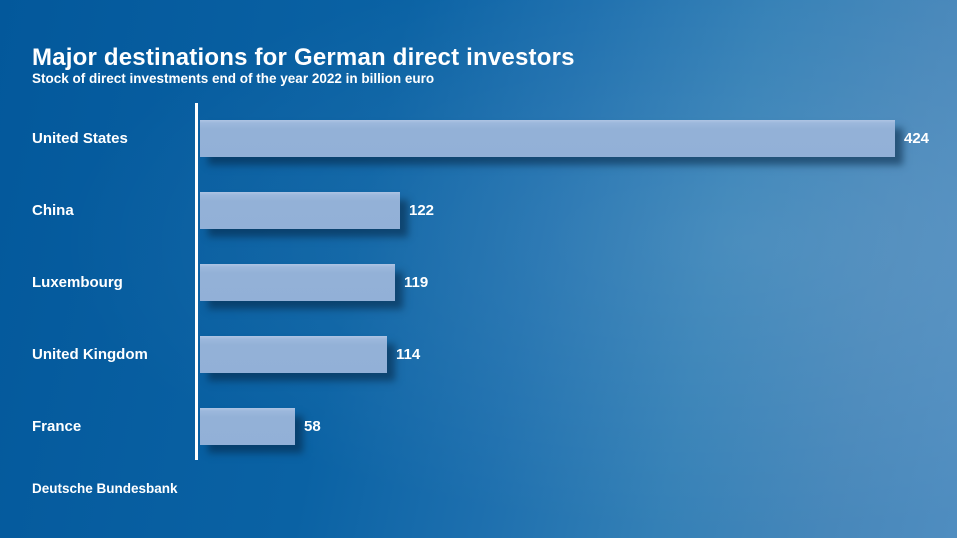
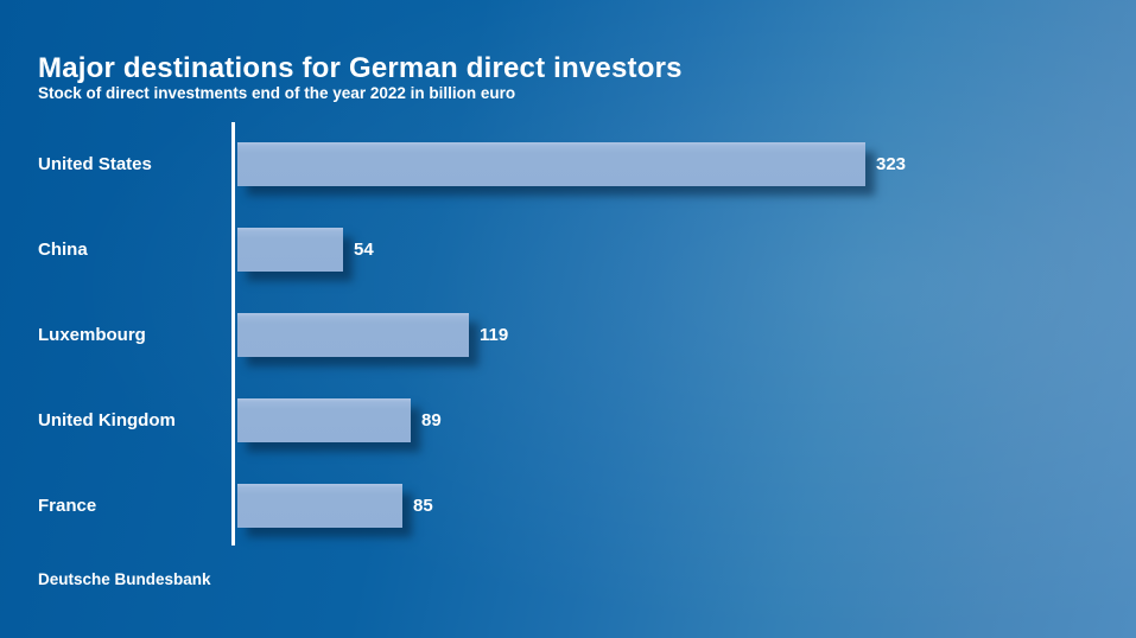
United States: 424 -> 323
China: 122 -> 54
United Kingdom: 114 -> 89
France: 58 -> 85
